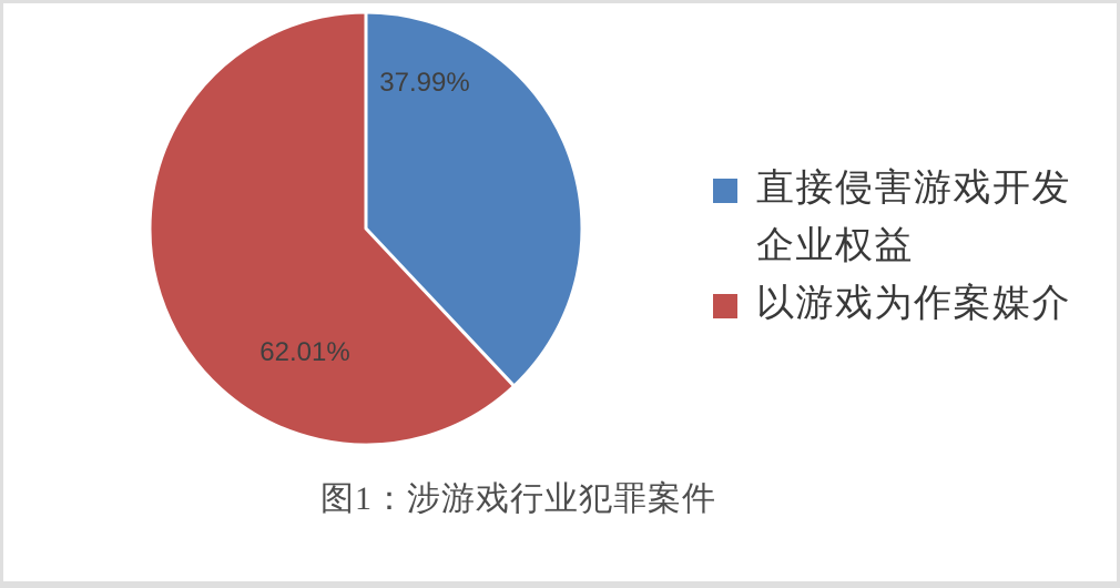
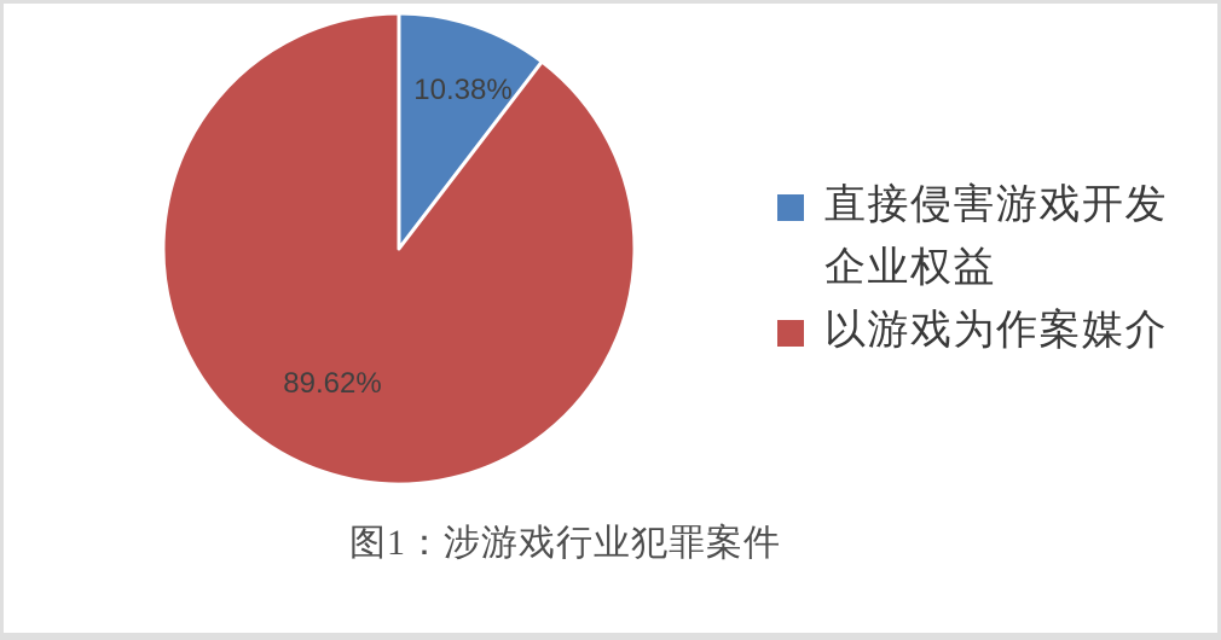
直接侵害游戏开发企业权益: 37.99% -> 10.38%
以游戏为作案媒介: 62.01% -> 89.62%
